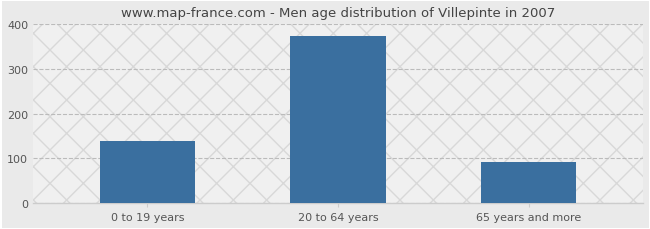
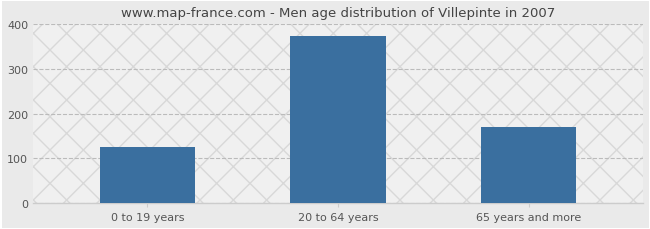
0 to 19 years: 138 -> 125
65 years and more: 91 -> 170
